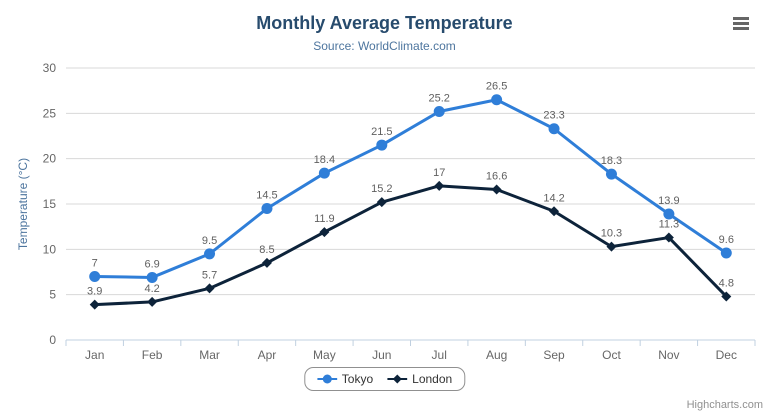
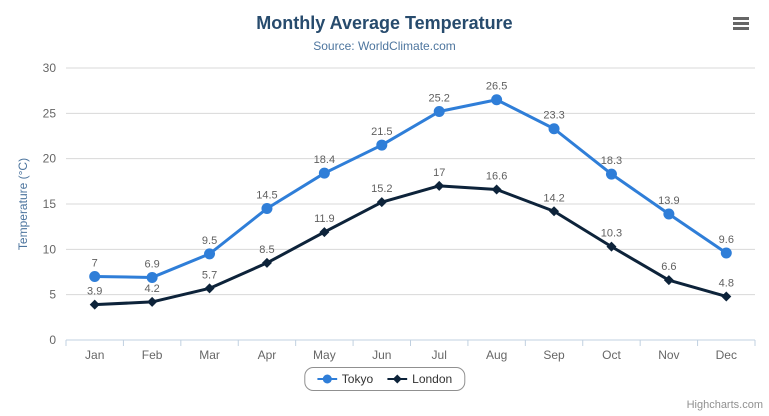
London/Nov: 11.3 -> 6.6
